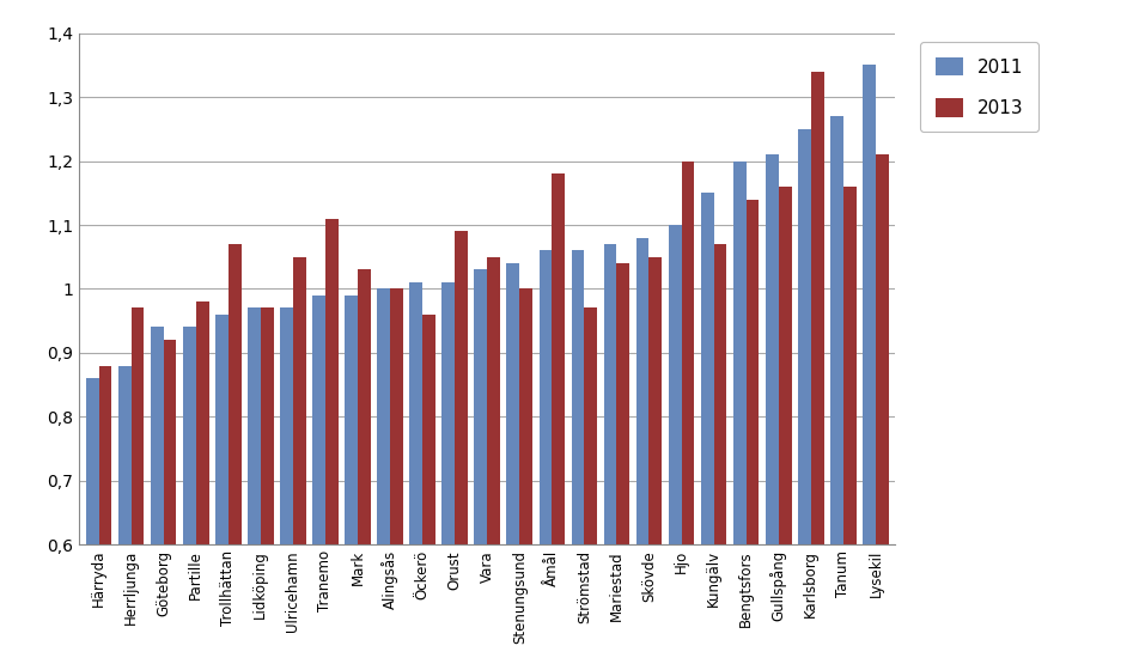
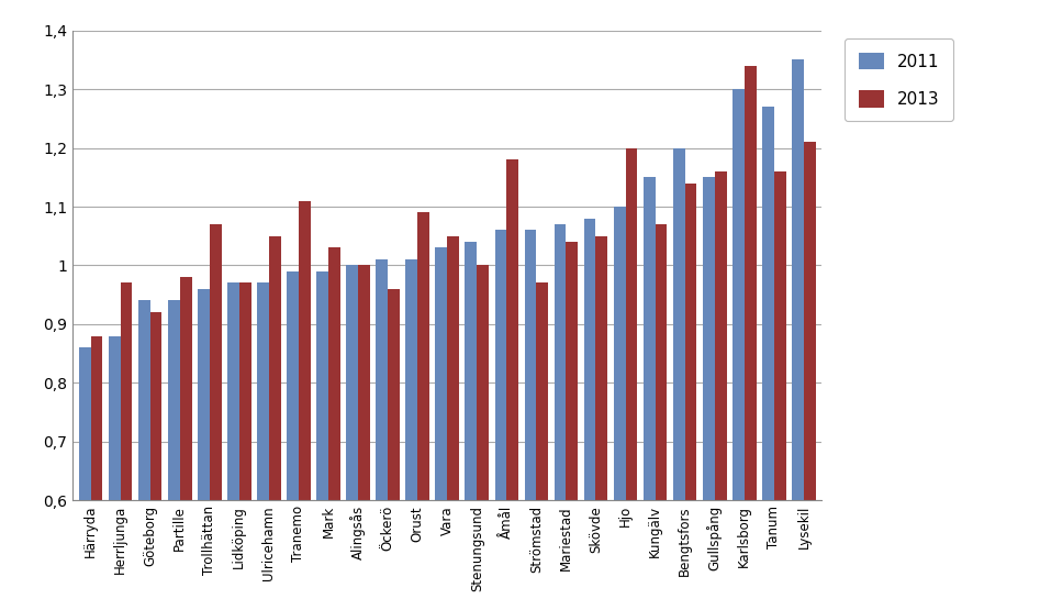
2011/Gullspång: 1,21 -> 1,15
2011/Karlsborg: 1,25 -> 1,30
